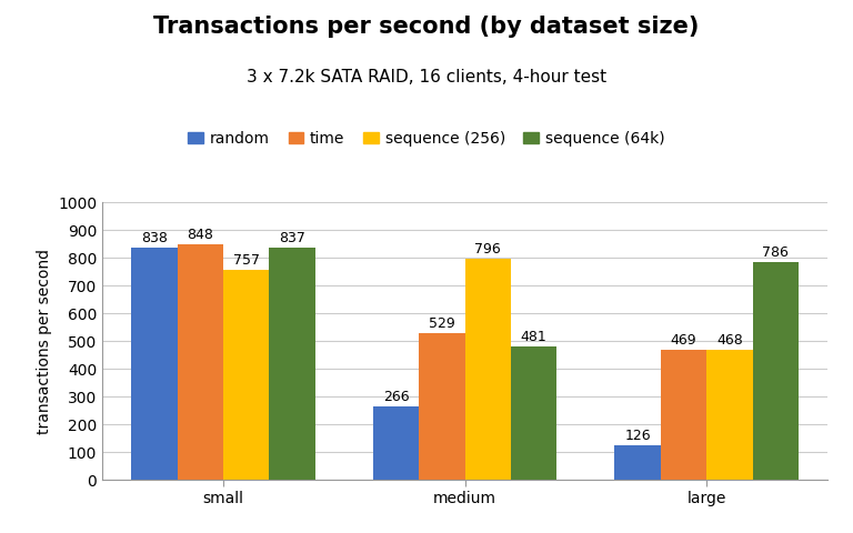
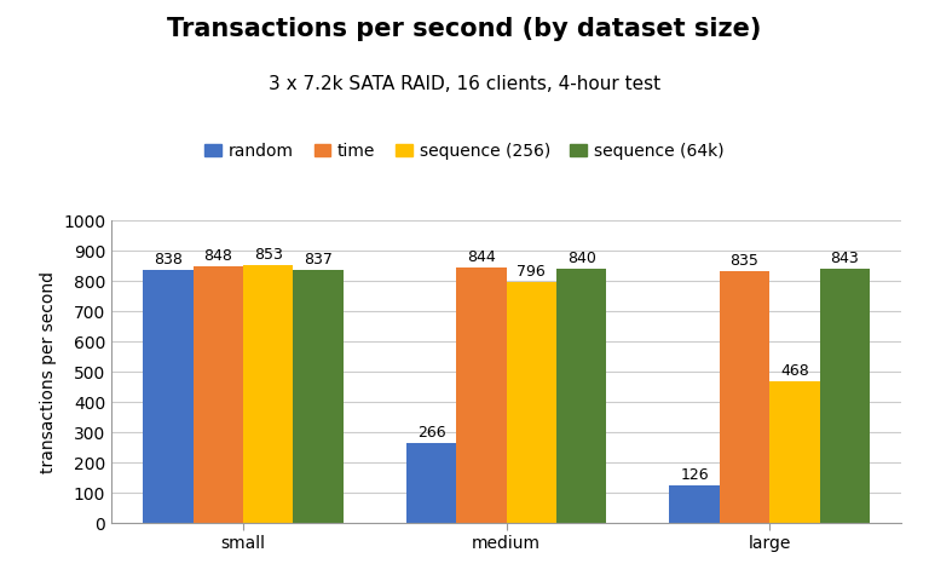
sequence (256)/small: 757 -> 853
time/medium: 529 -> 844
sequence (64k)/medium: 481 -> 840
time/large: 469 -> 835
sequence (64k)/large: 786 -> 843
